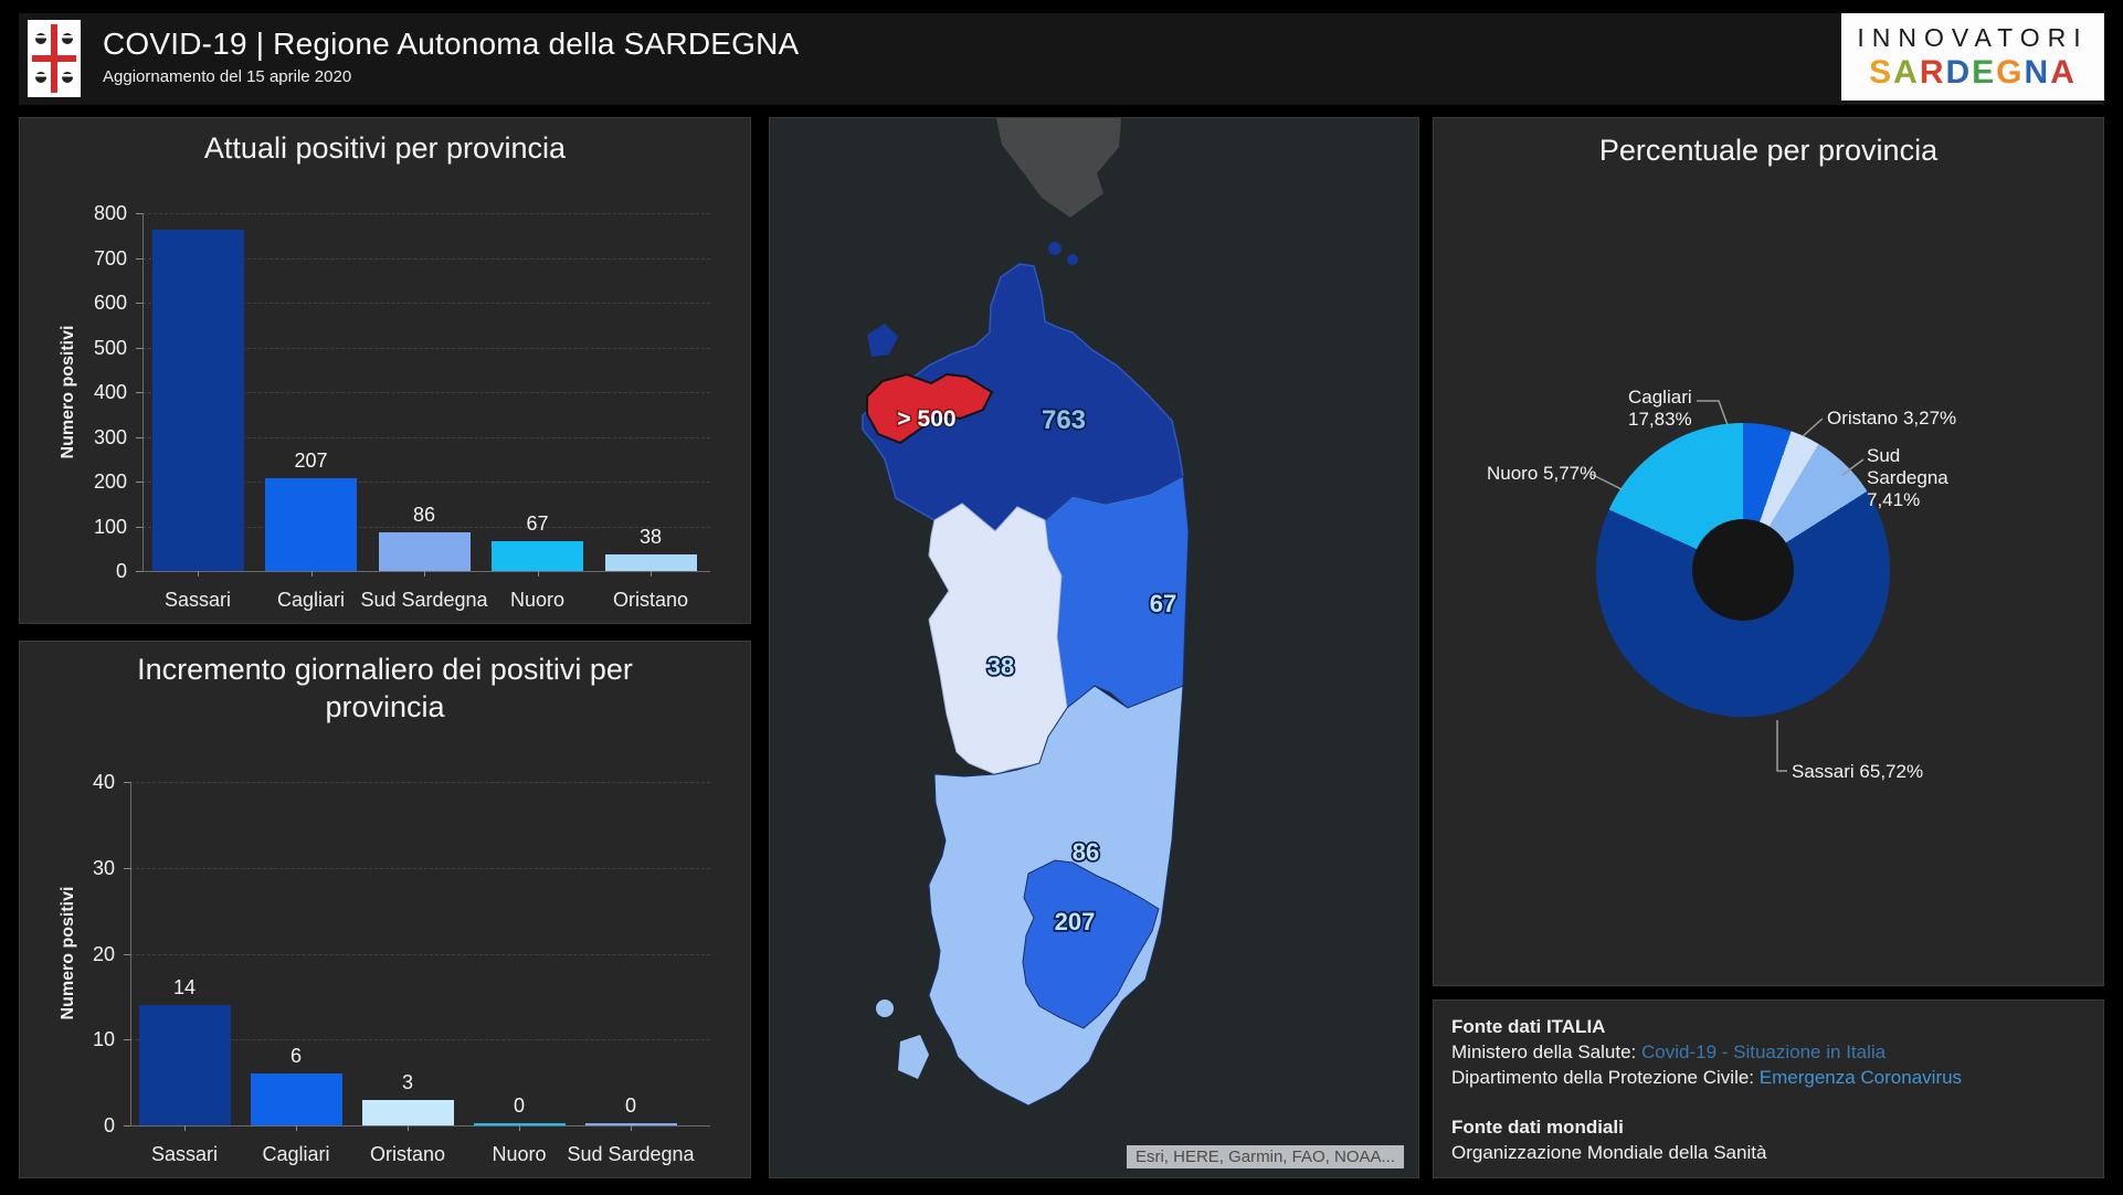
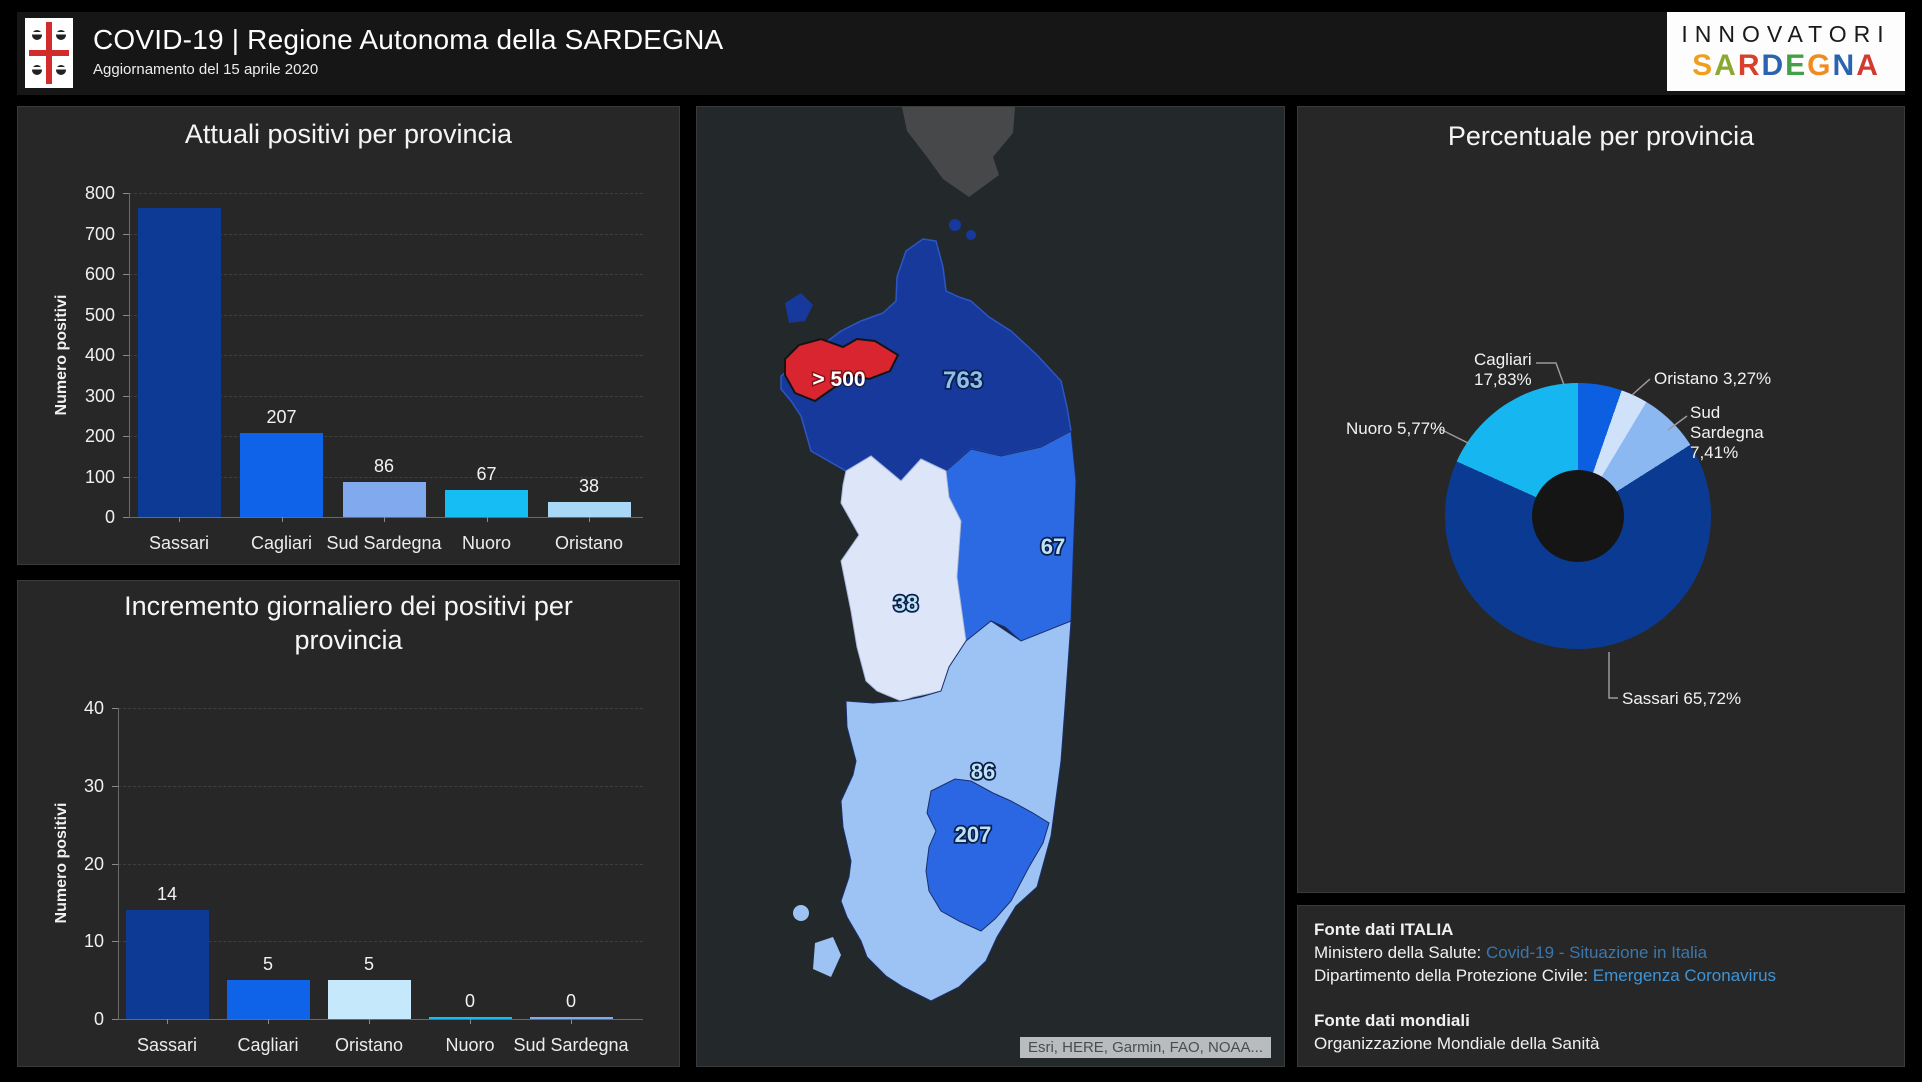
Incremento giornaliero dei positivi per provincia/Cagliari: 6 -> 5
Incremento giornaliero dei positivi per provincia/Oristano: 3 -> 5
